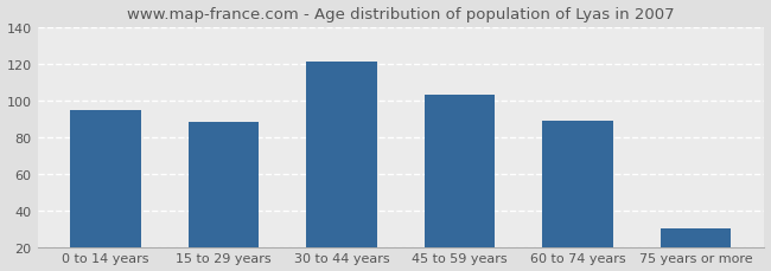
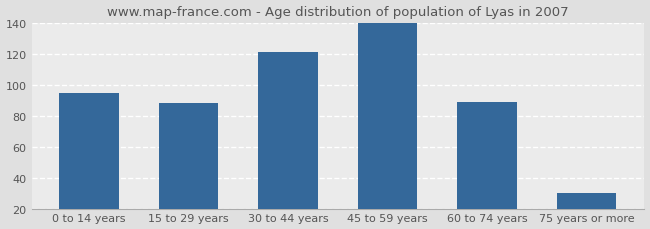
45 to 59 years: 103 -> 140
